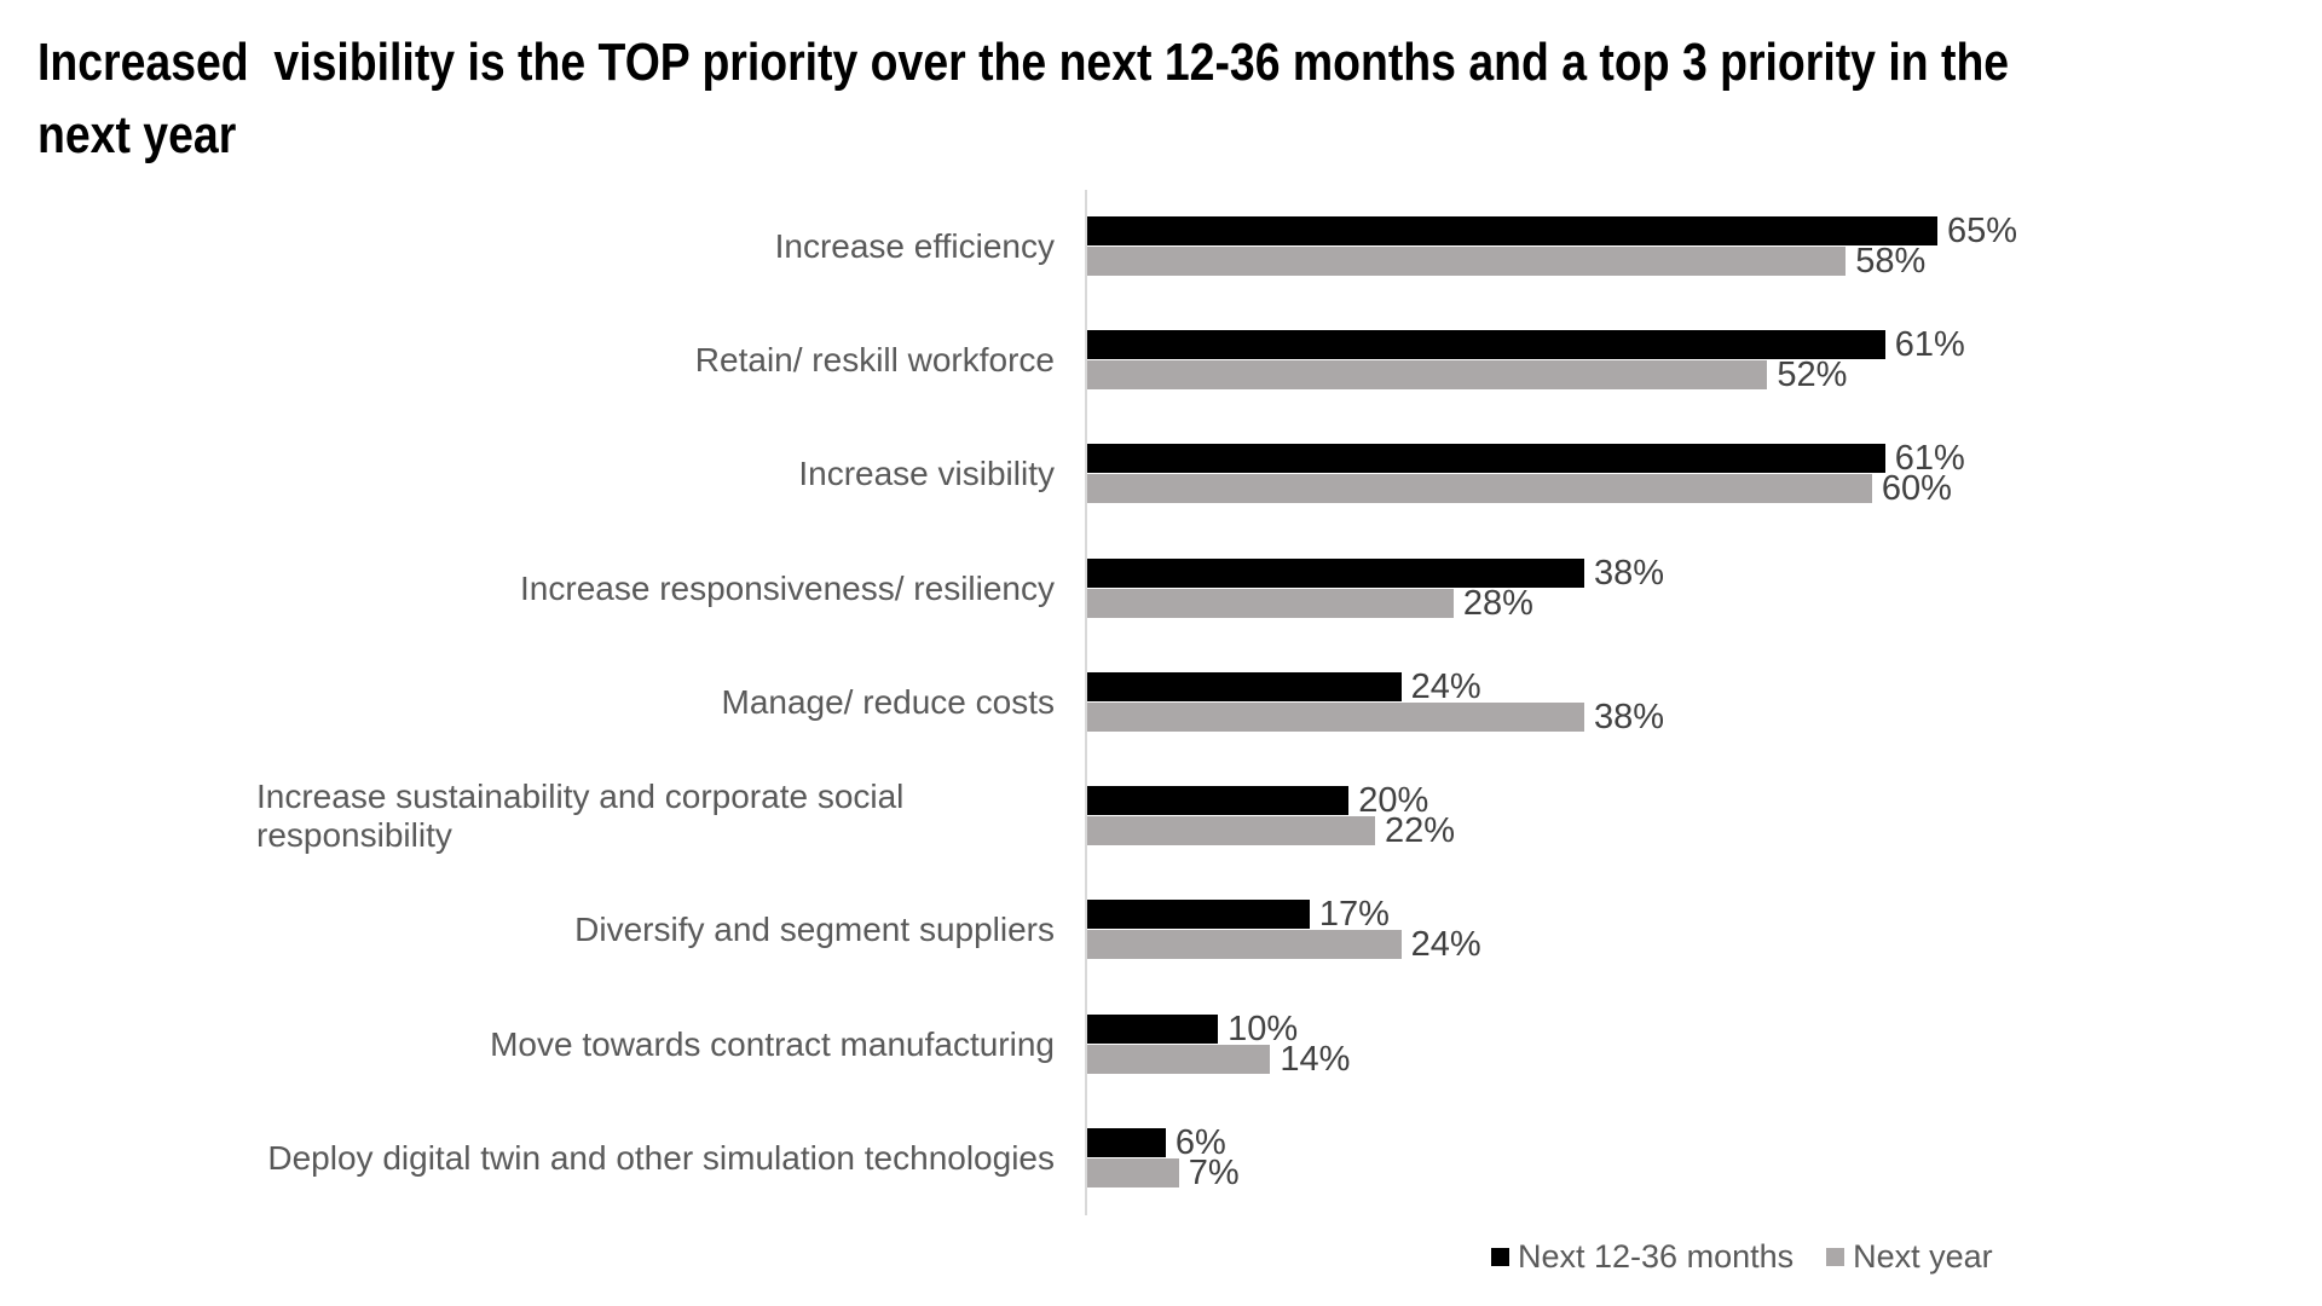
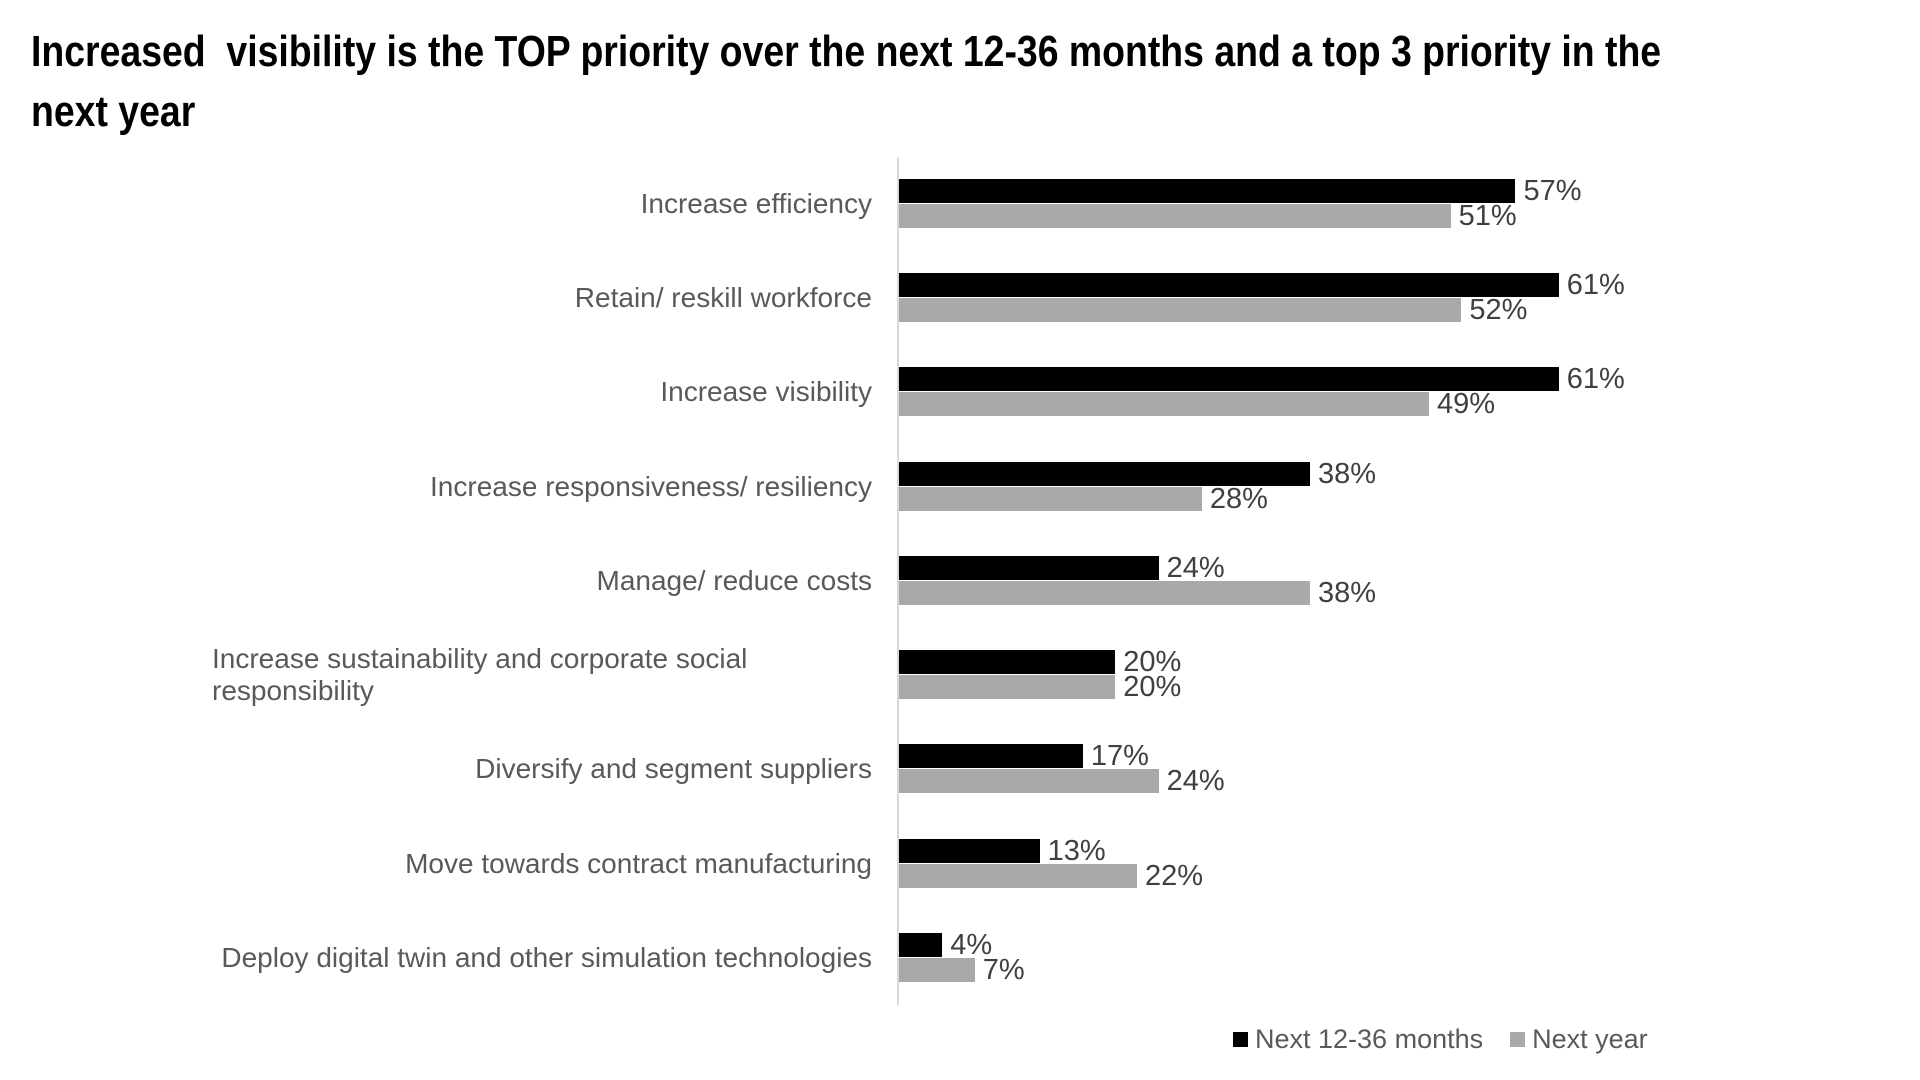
Next 12-36 months/Increase efficiency: 65% -> 57%
Next year/Increase efficiency: 58% -> 51%
Next year/Increase visibility: 60% -> 49%
Next year/Increase sustainability and corporate social responsibility: 22% -> 20%
Next 12-36 months/Move towards contract manufacturing: 10% -> 13%
Next year/Move towards contract manufacturing: 14% -> 22%
Next 12-36 months/Deploy digital twin and other simulation technologies: 6% -> 4%
